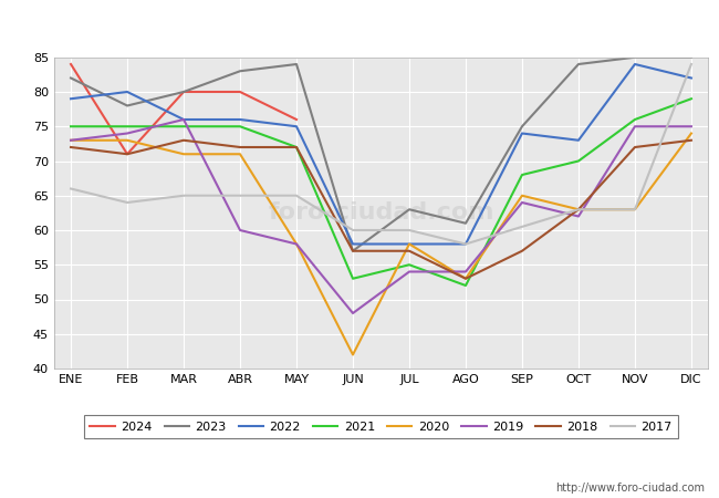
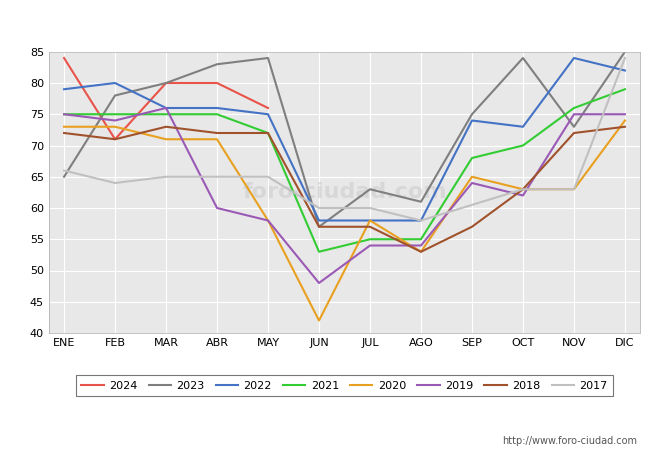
2023/ENE: 82 -> 65
2019/ENE: 73 -> 75
2021/AGO: 52 -> 55
2023/NOV: 85 -> 73
